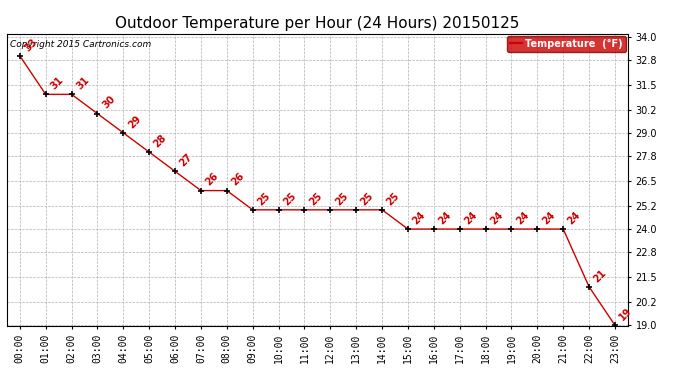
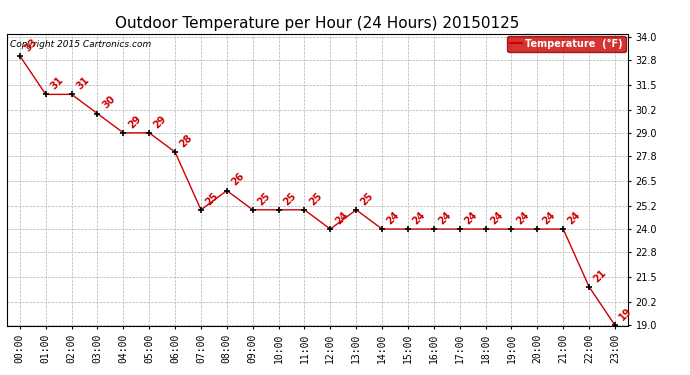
05:00: 28 -> 29
06:00: 27 -> 28
07:00: 26 -> 25
12:00: 25 -> 24
14:00: 25 -> 24
